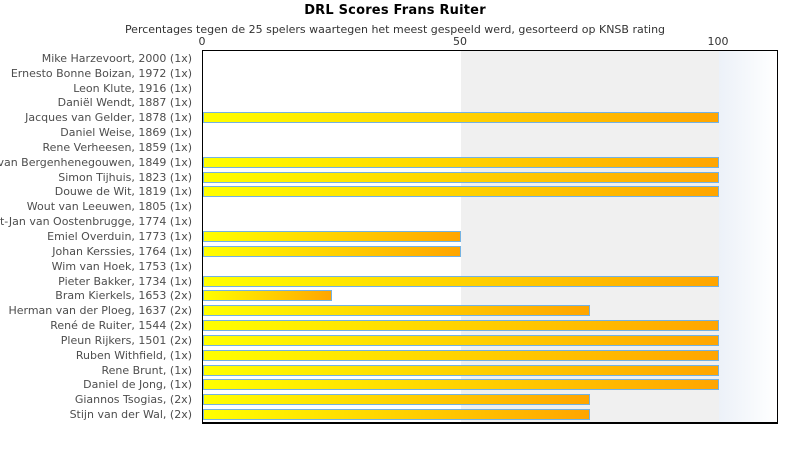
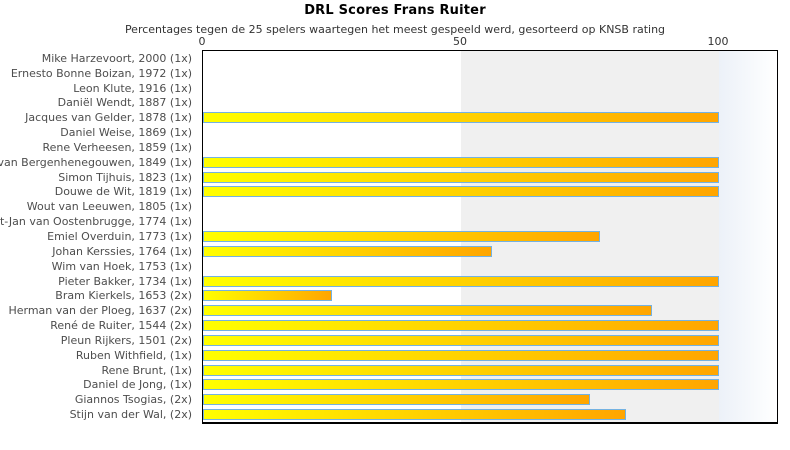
Emiel Overduin, 1773 (1x): 50 -> 77
Johan Kerssies, 1764 (1x): 50 -> 56
Herman van der Ploeg, 1637 (2x): 75 -> 87
Stijn van der Wal, (2x): 75 -> 82
